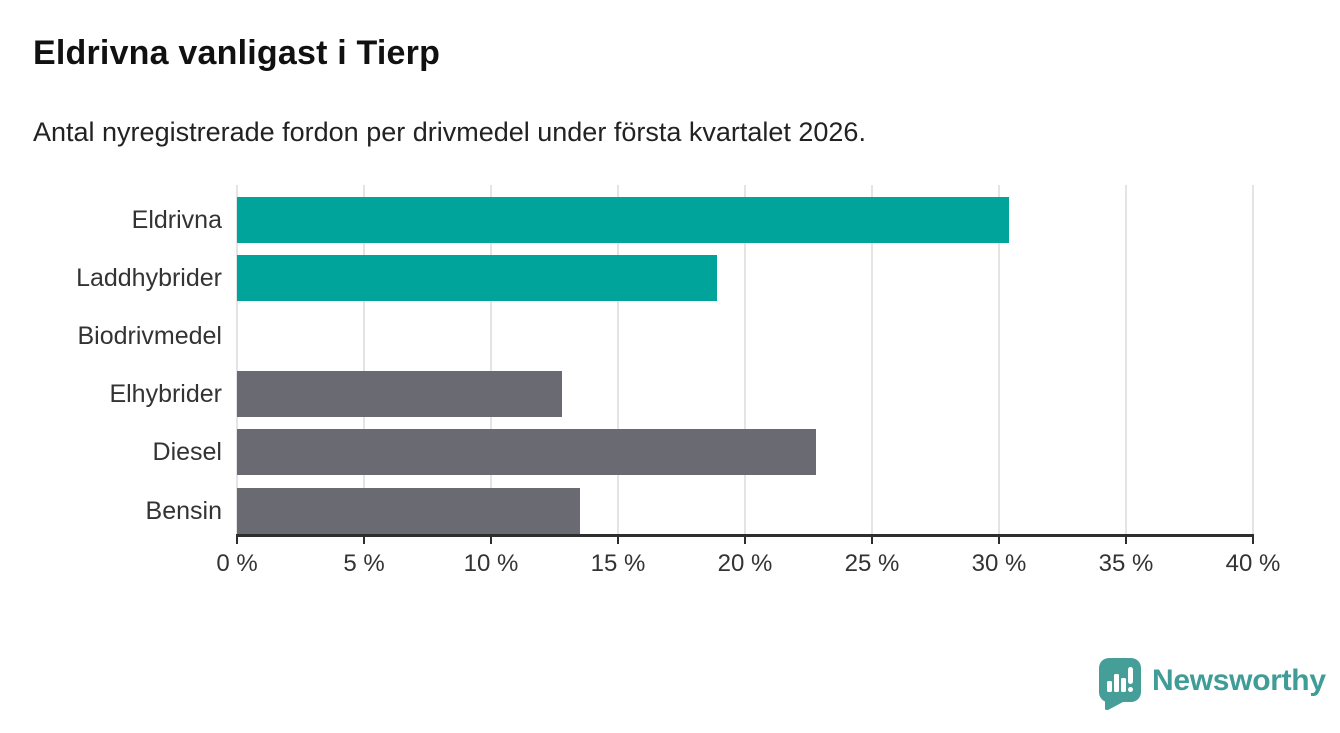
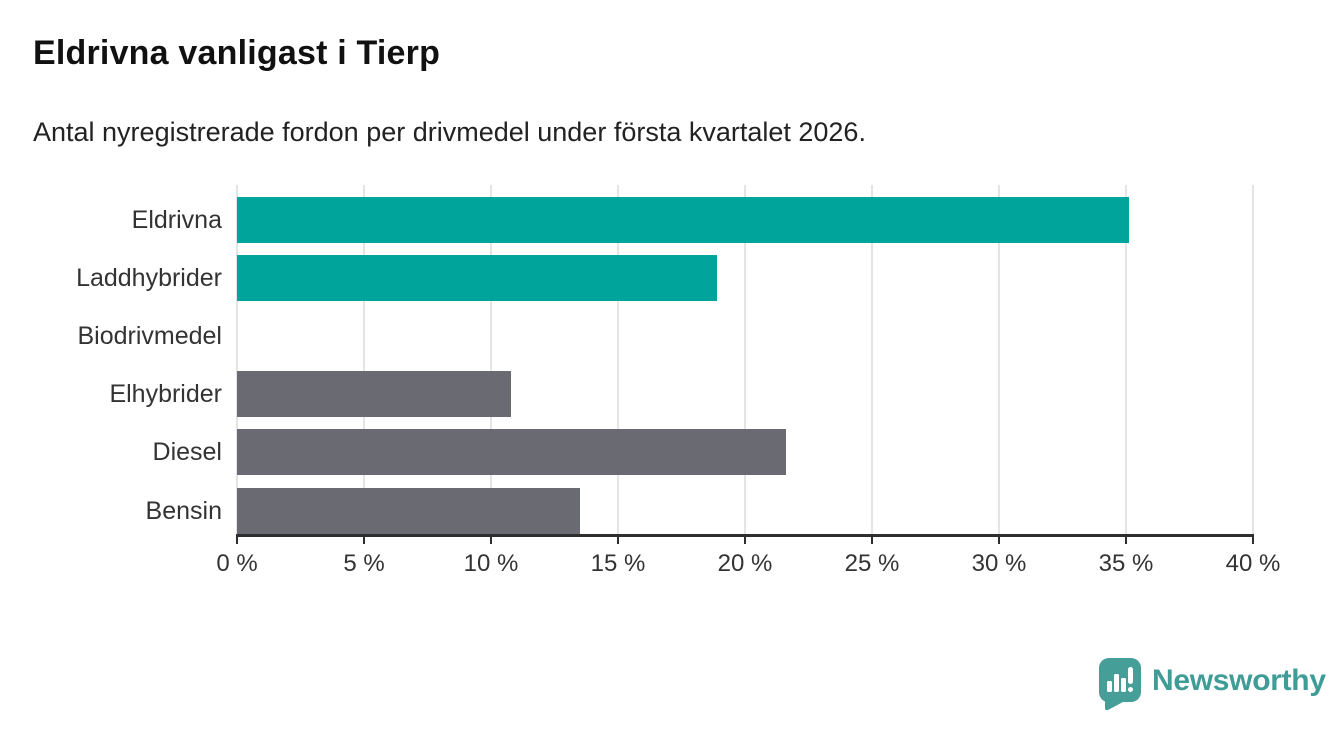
Eldrivna: 30.4% -> 35.1%
Elhybrider: 12.8% -> 10.8%
Diesel: 22.8% -> 21.6%
